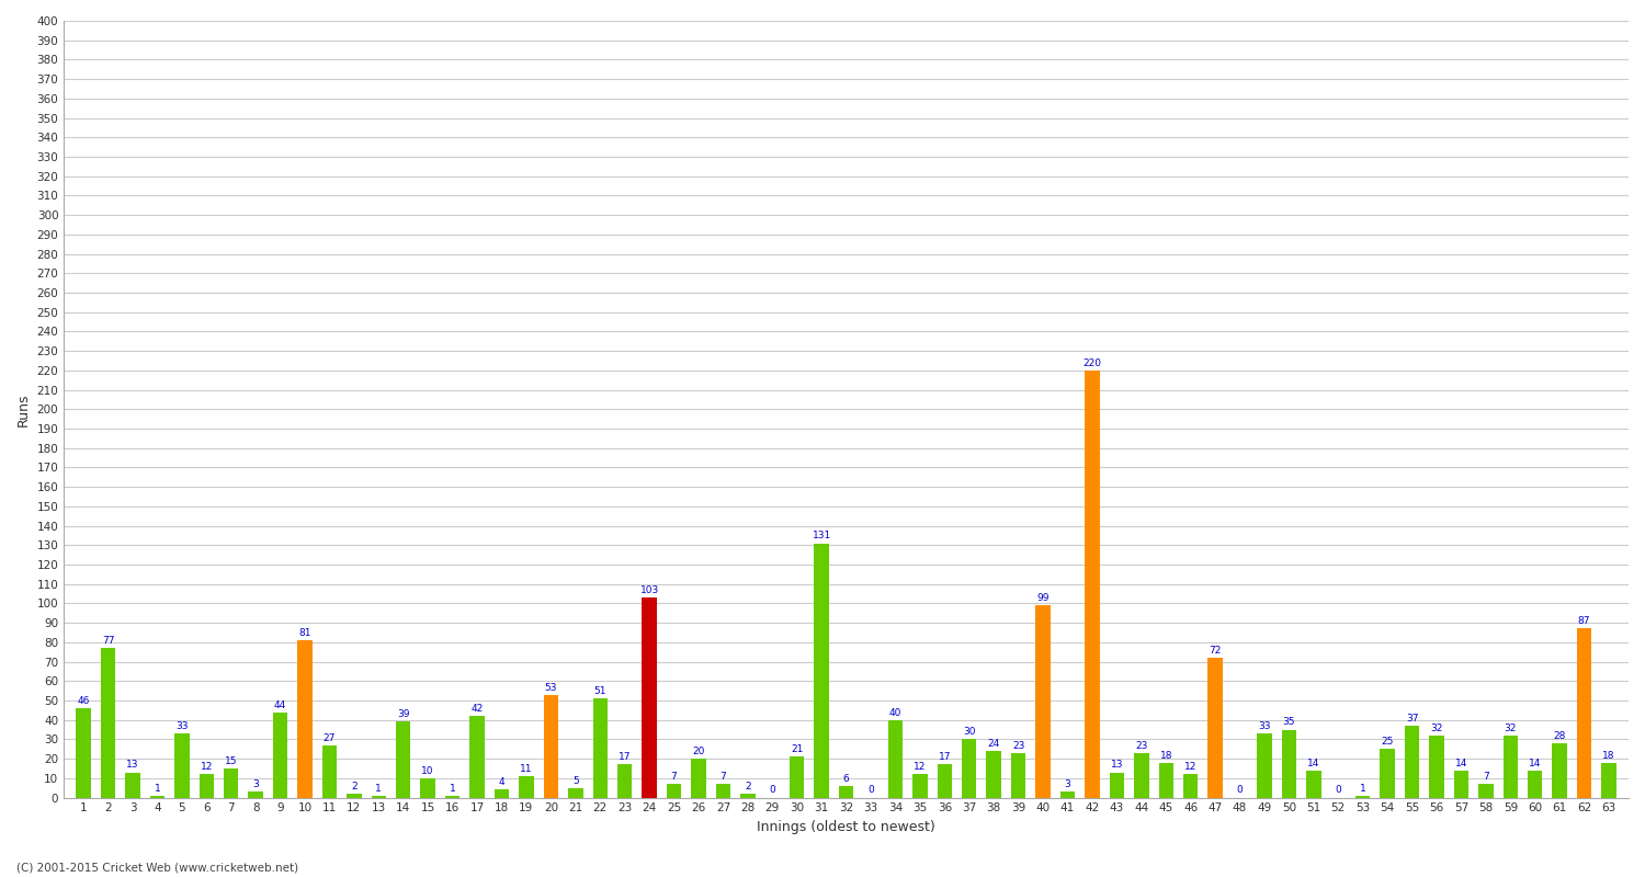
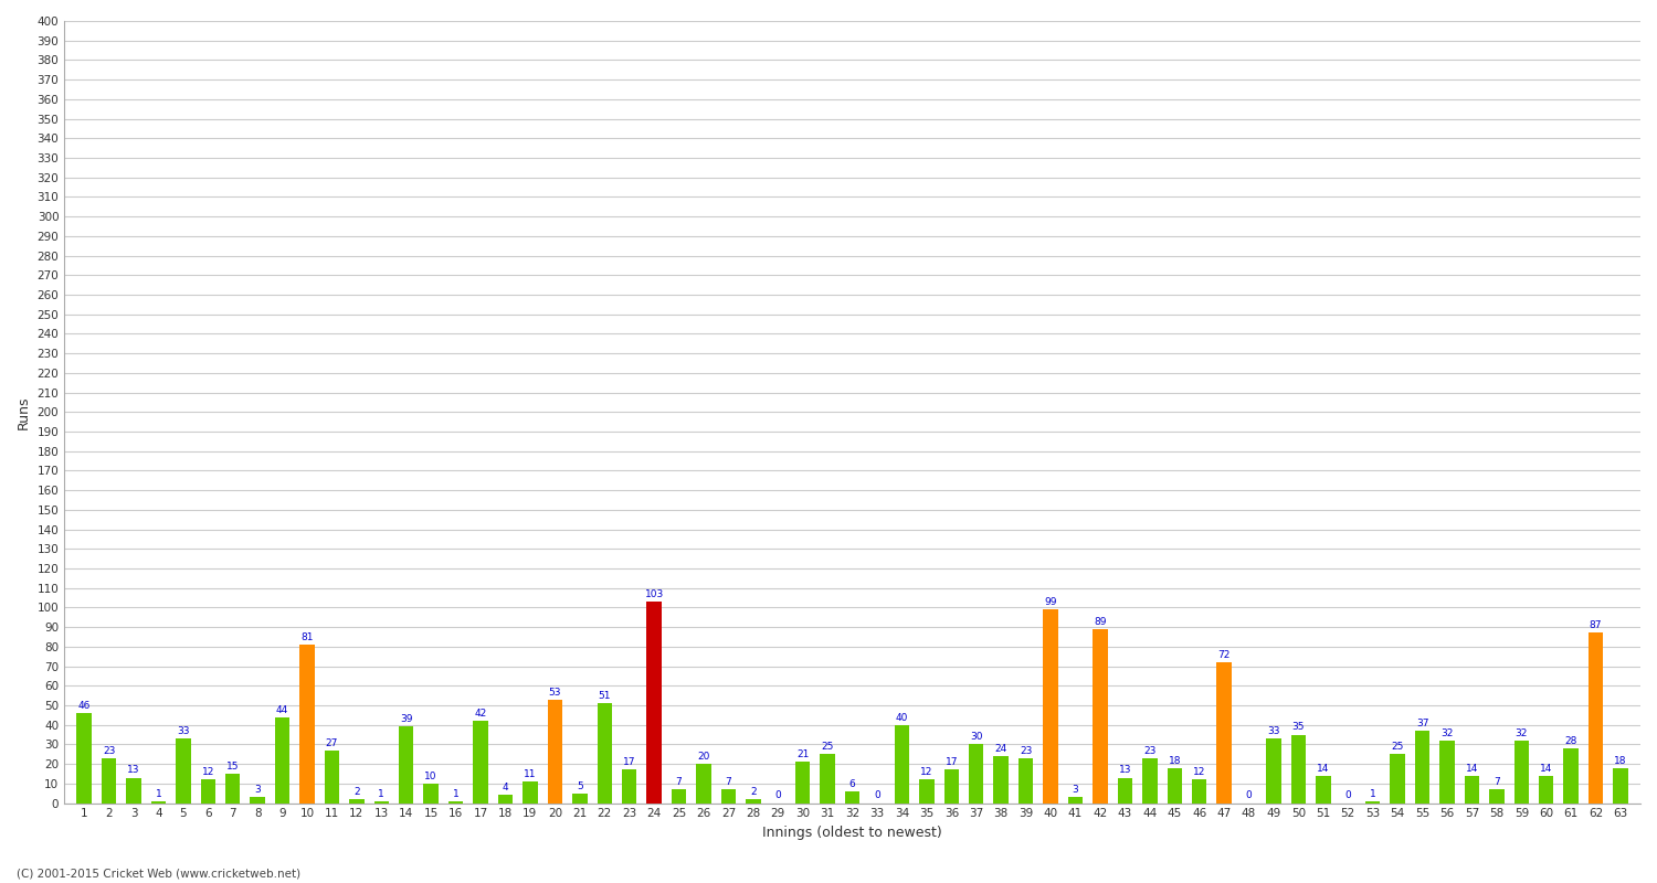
2: 77 -> 23
31: 131 -> 25
42: 220 -> 89
